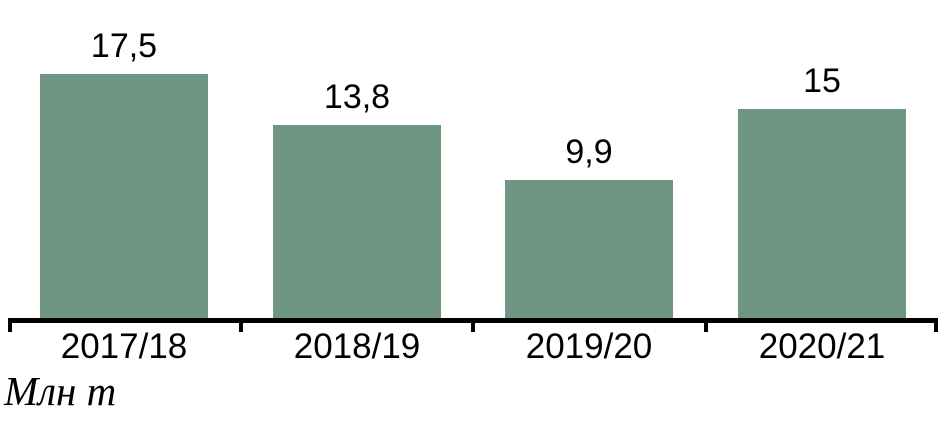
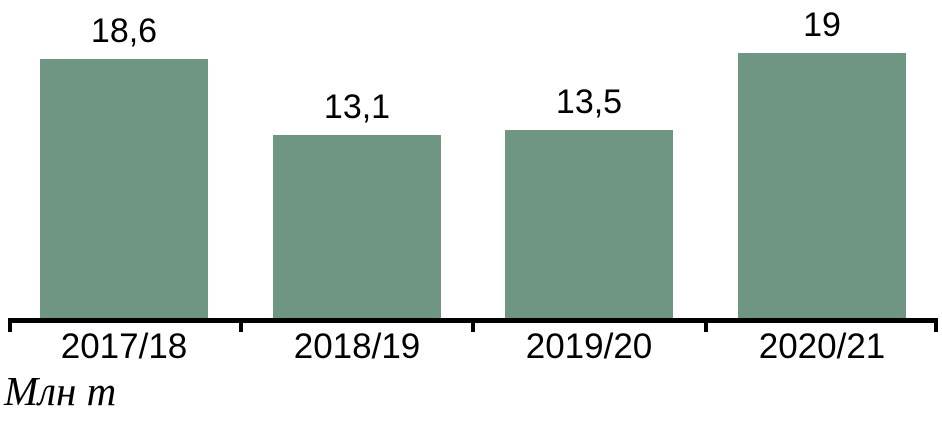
2017/18: 17,5 -> 18,6
2018/19: 13,8 -> 13,1
2019/20: 9,9 -> 13,5
2020/21: 15 -> 19
